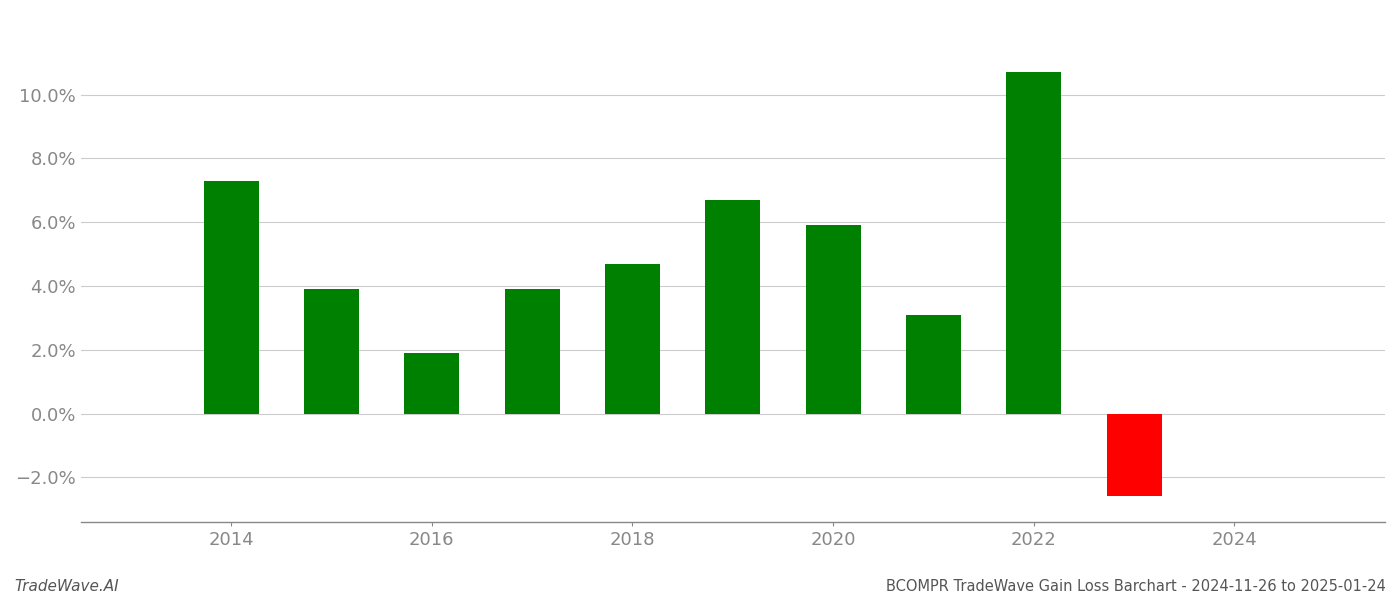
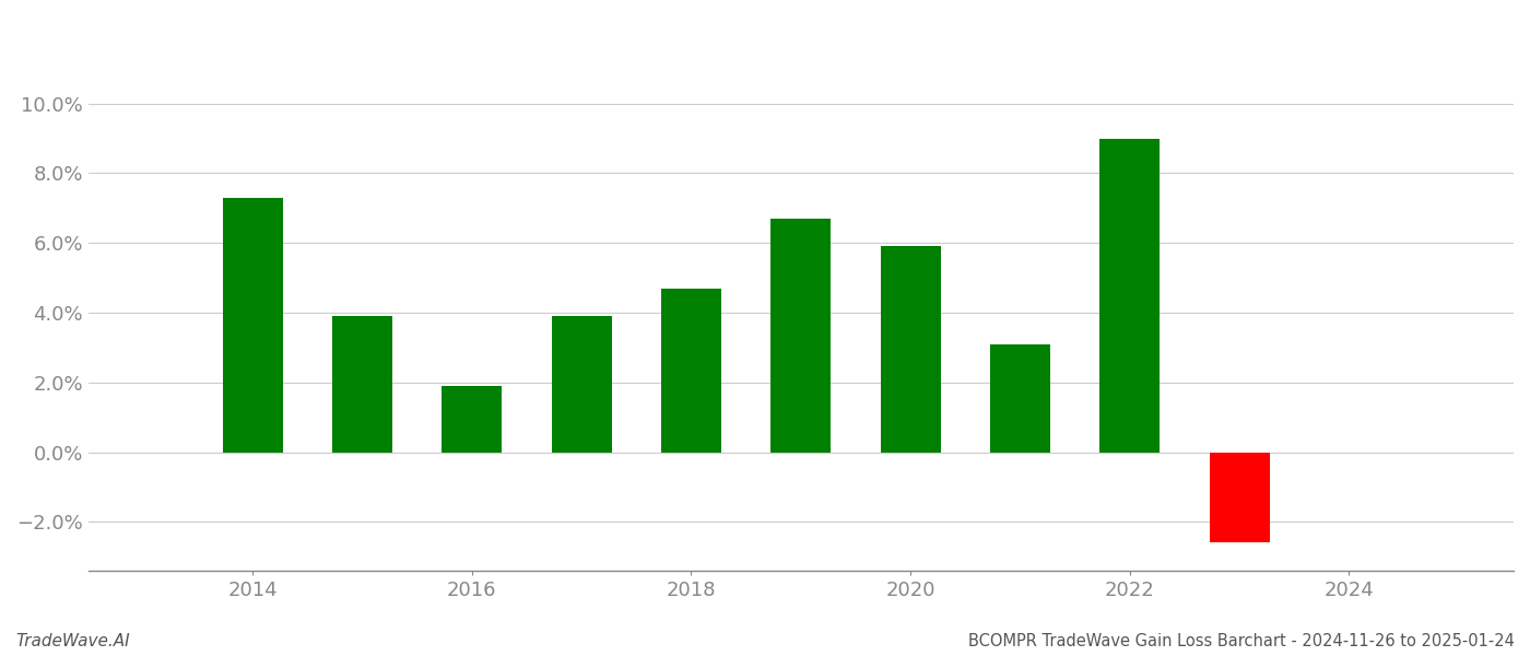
2022: 10.7% -> 9.0%
